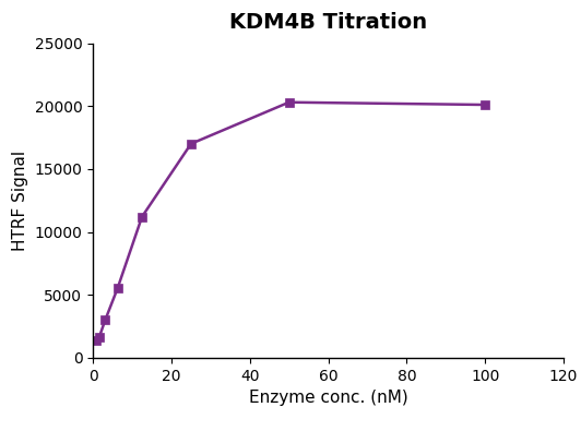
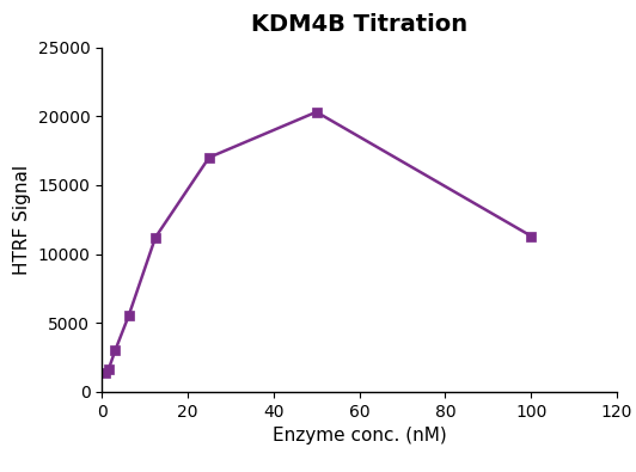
100: 20100 -> 11300
